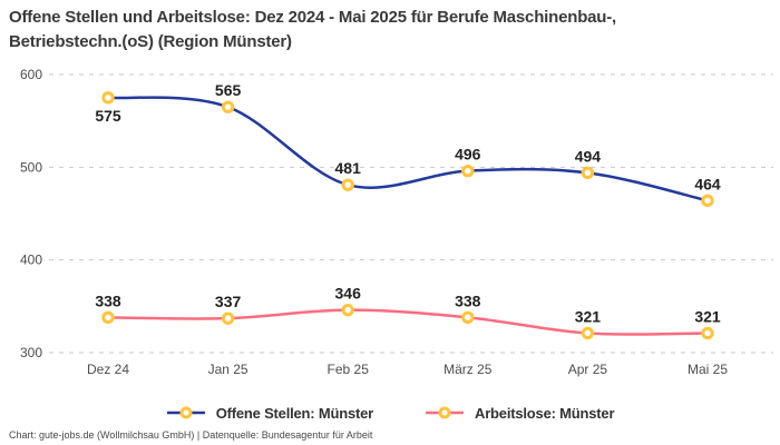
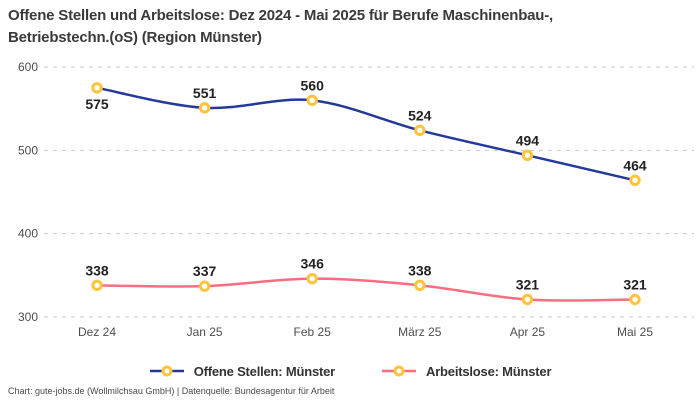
Offene Stellen: Münster/Jan 25: 565 -> 551
Offene Stellen: Münster/Feb 25: 481 -> 560
Offene Stellen: Münster/März 25: 496 -> 524
